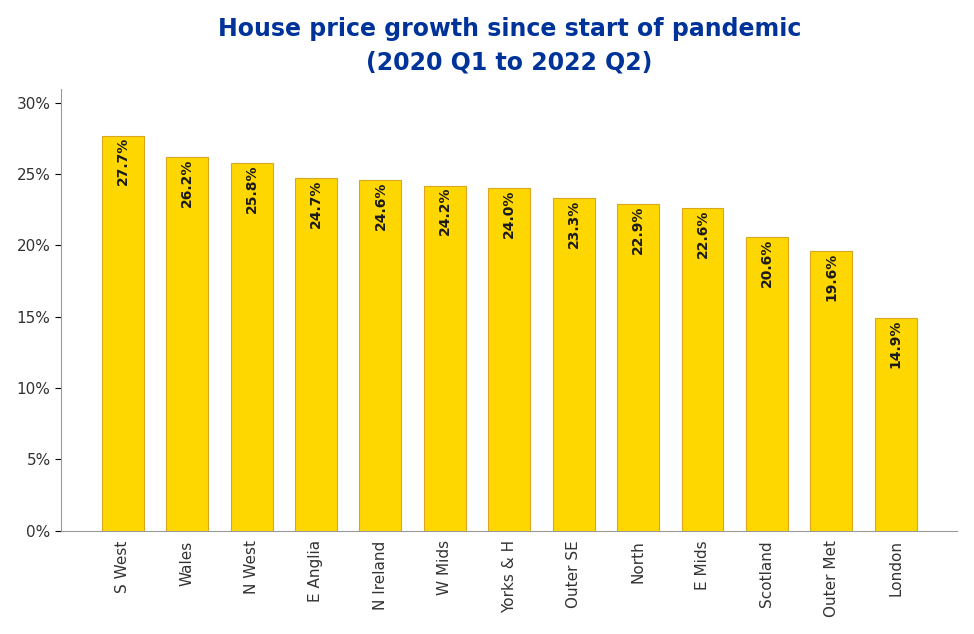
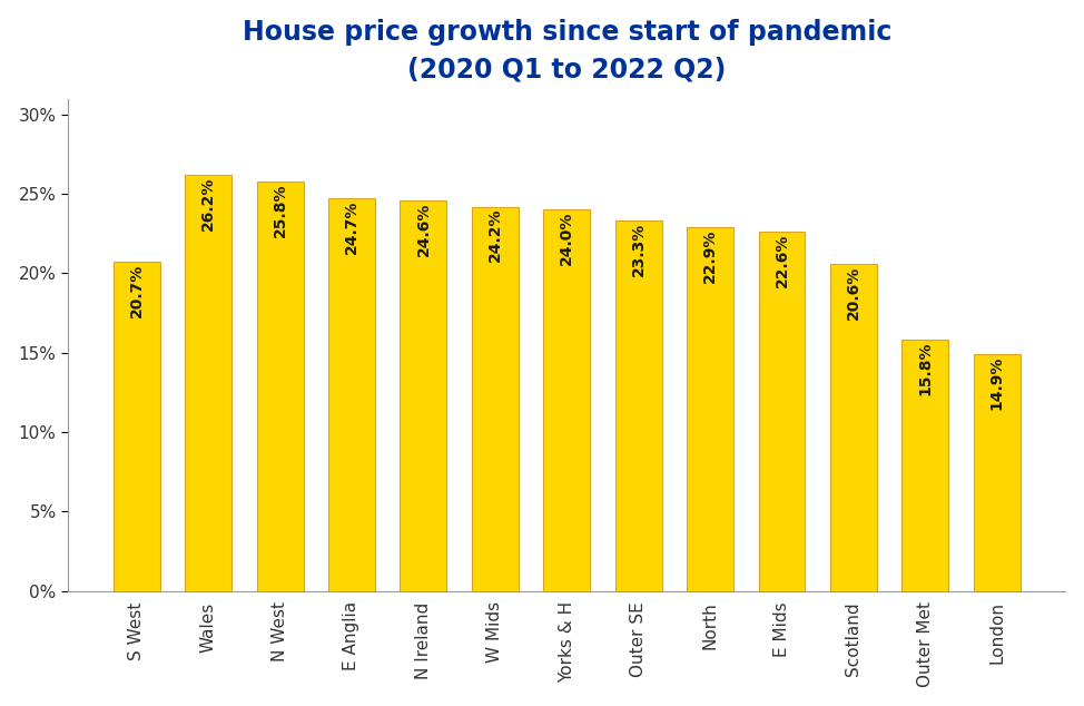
S West: 27.7% -> 20.7%
Outer Met: 19.6% -> 15.8%
